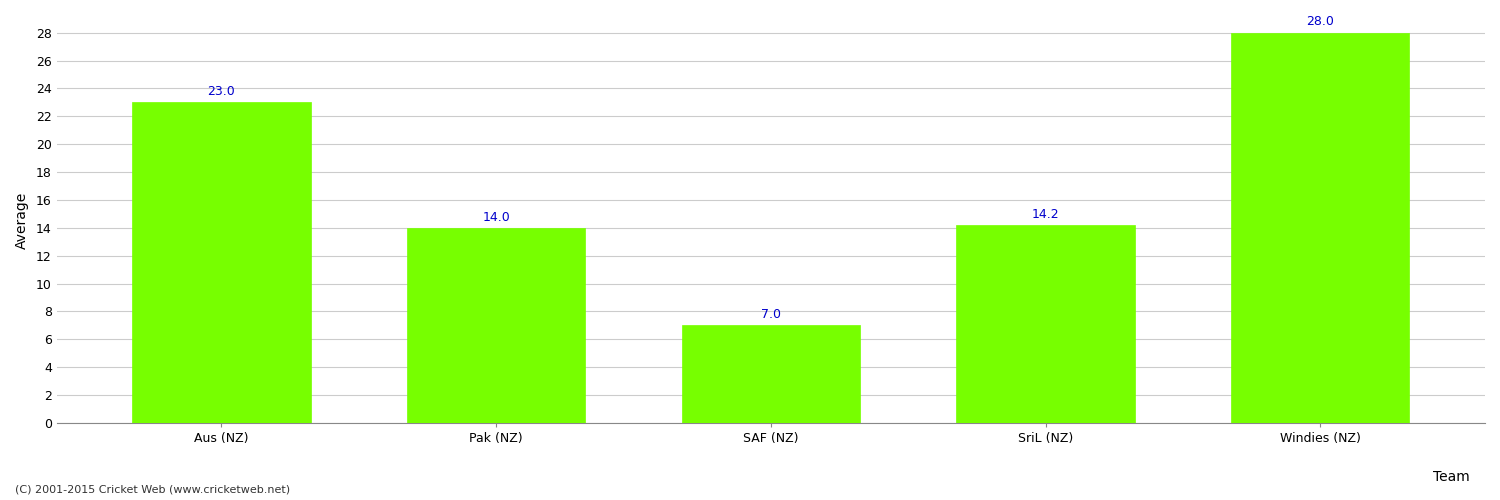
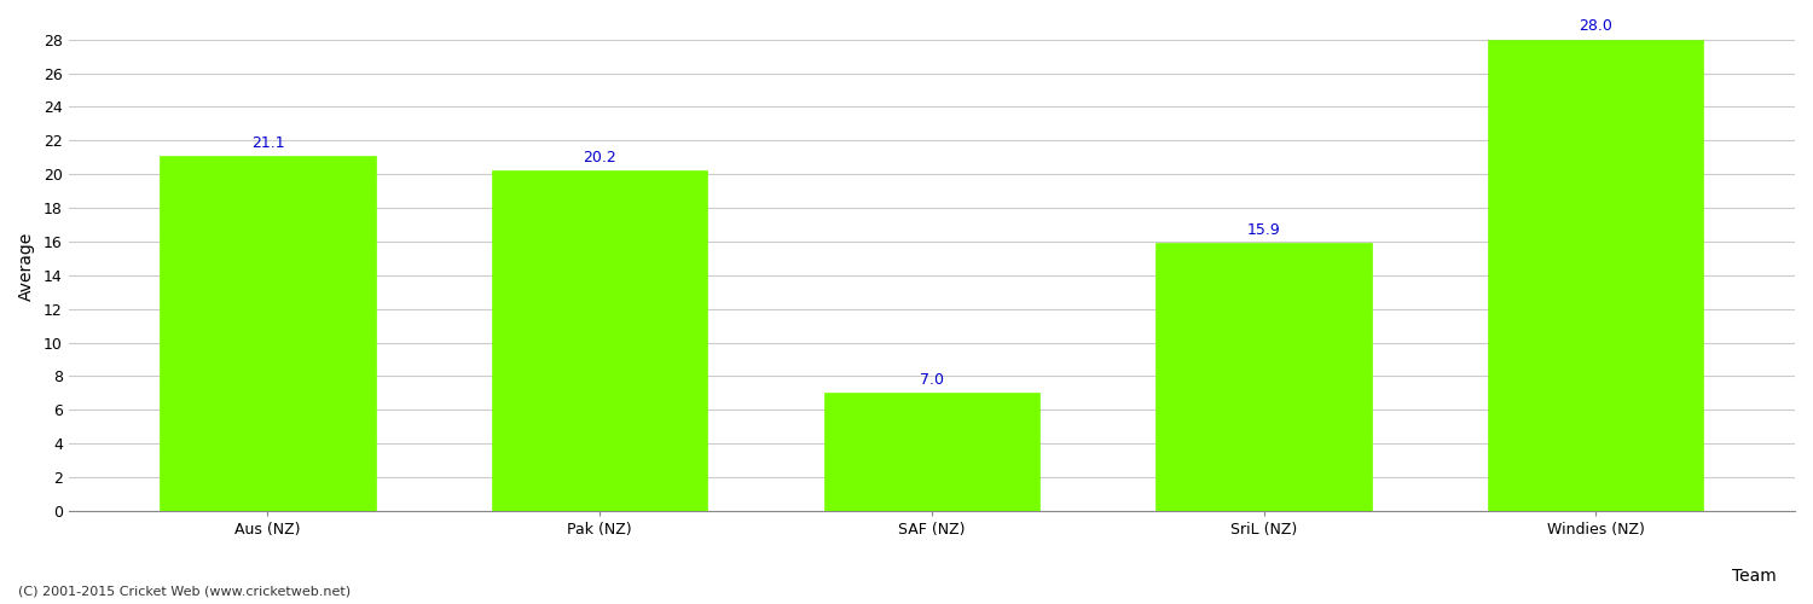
Aus (NZ): 23.0 -> 21.1
Pak (NZ): 14.0 -> 20.2
SriL (NZ): 14.2 -> 15.9
